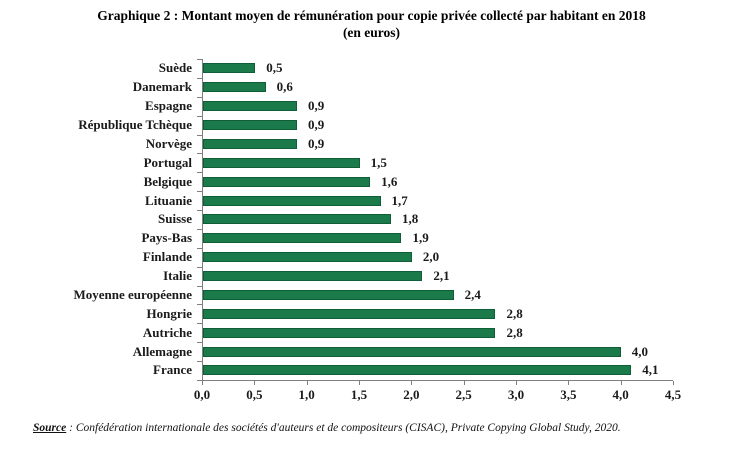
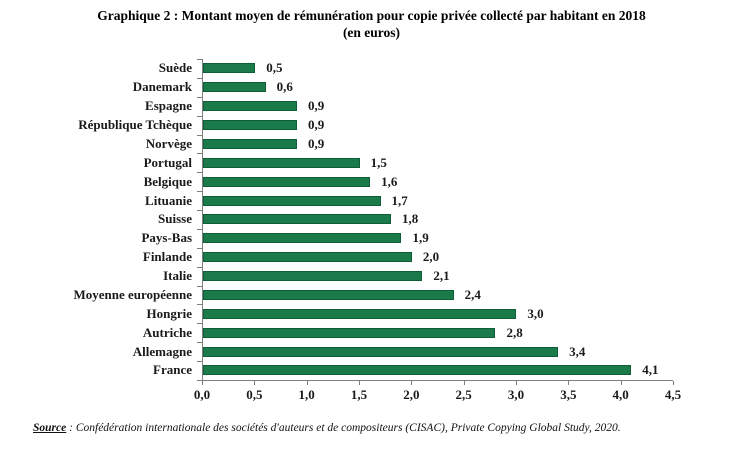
Hongrie: 2,8 -> 3,0
Allemagne: 4,0 -> 3,4
